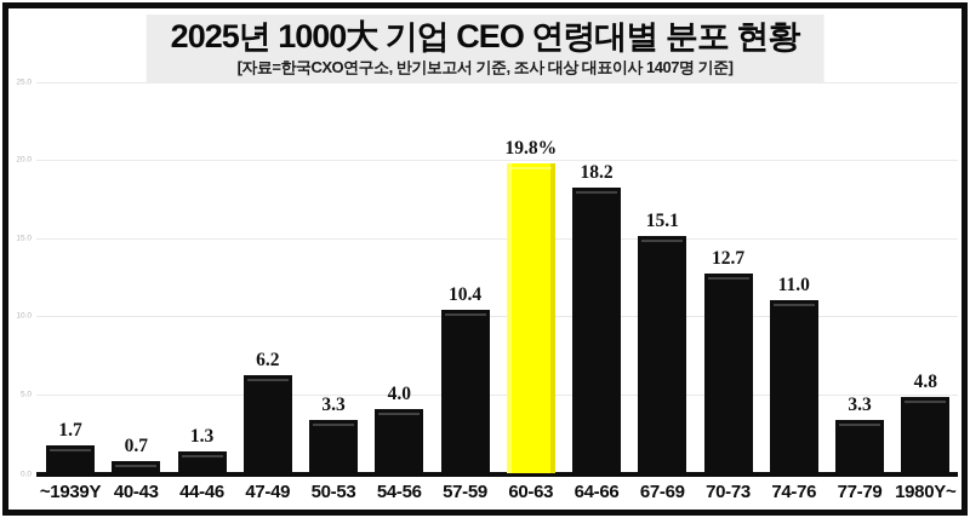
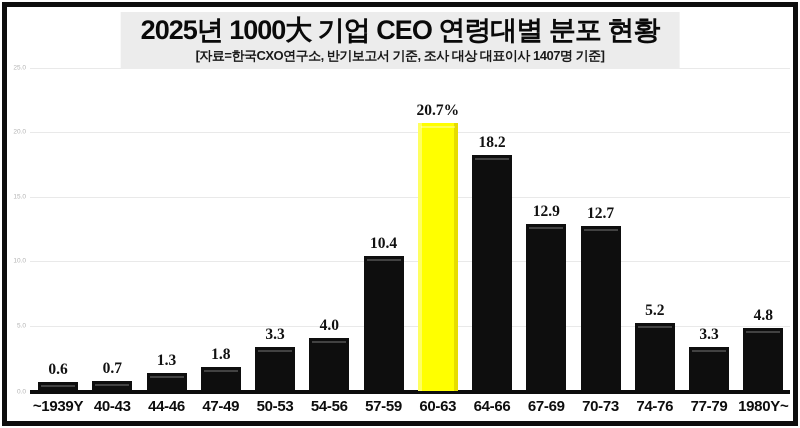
~1939Y: 1.7 -> 0.6
47-49: 6.2 -> 1.8
60-63: 19.8% -> 20.7%
67-69: 15.1 -> 12.9
74-76: 11.0 -> 5.2
